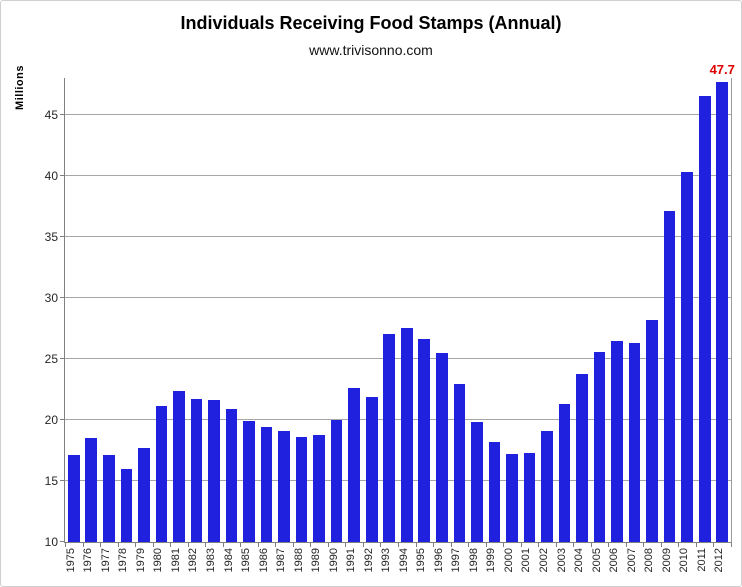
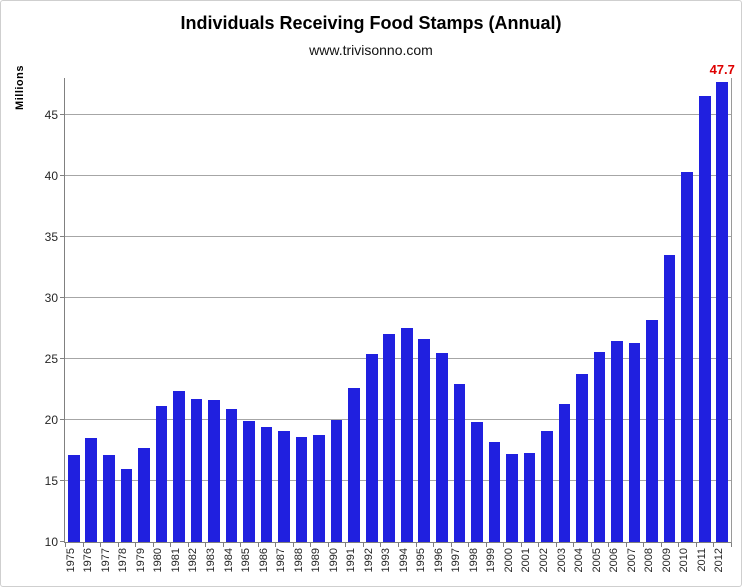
1992: 21.9 -> 25.4
2009: 37.1 -> 33.5
